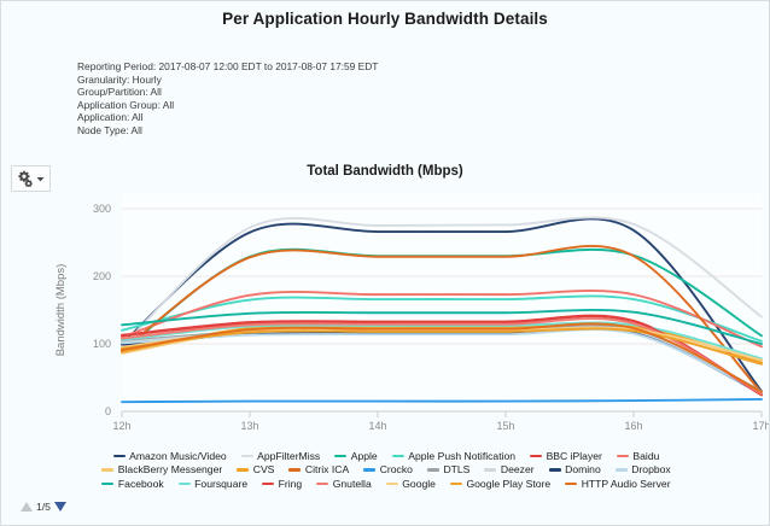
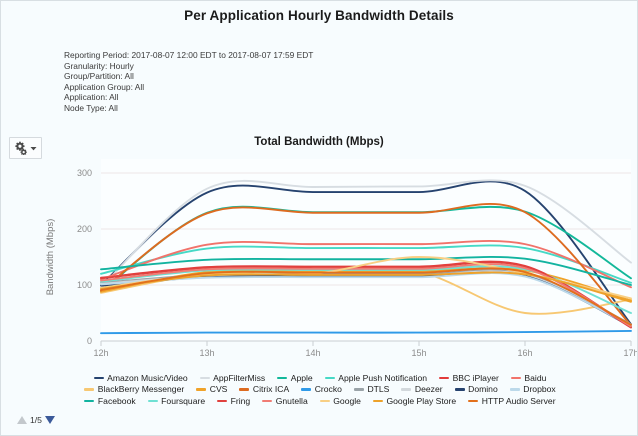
Google/15h: 120 -> 150
BlackBerry Messenger/16h: 120 -> 50
Foursquare/17h: 80 -> 50
